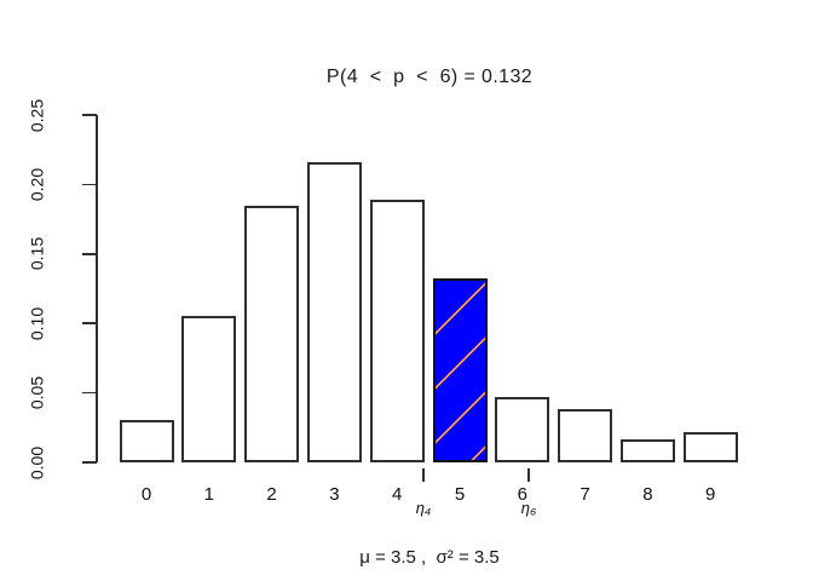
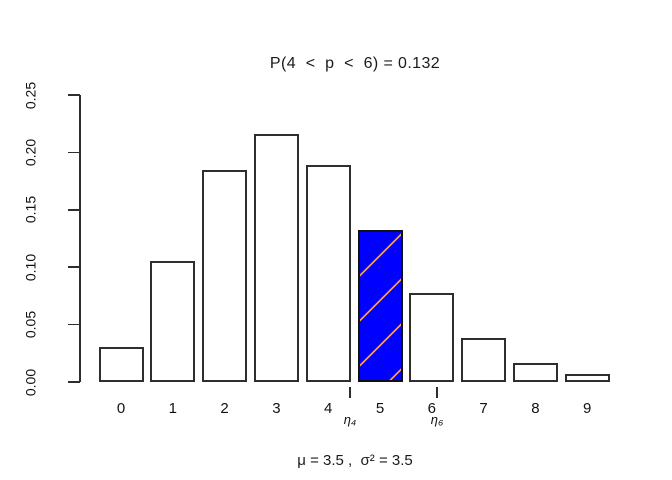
6: 0.047 -> 0.077
9: 0.022 -> 0.007
